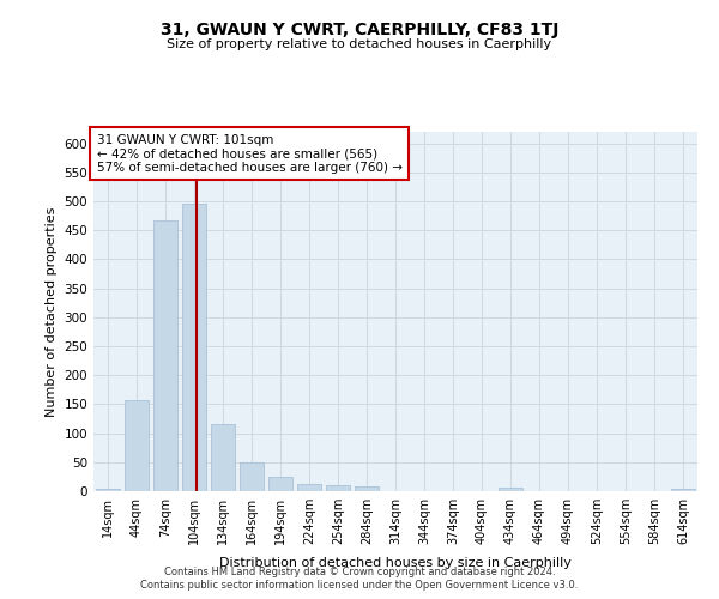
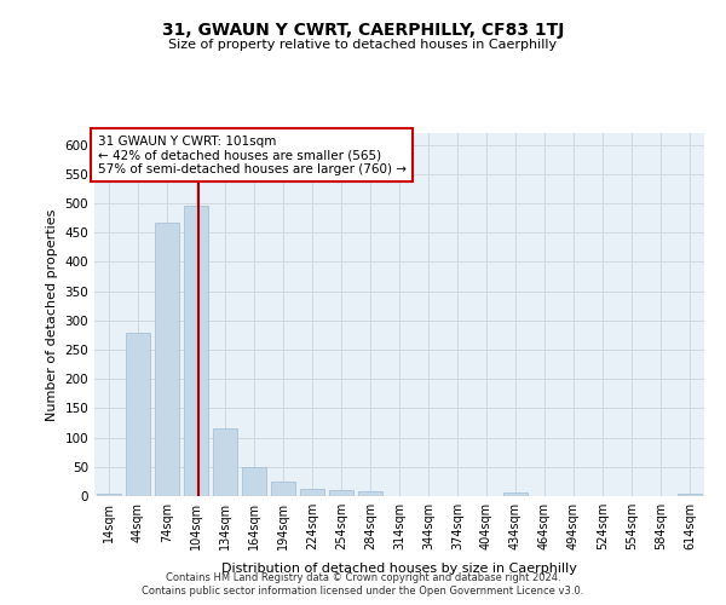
44sqm: 157 -> 280
